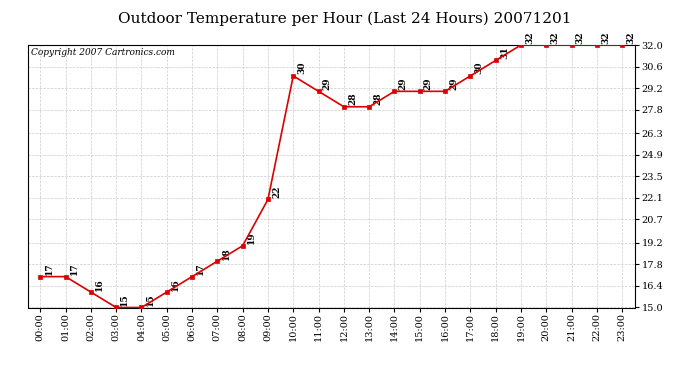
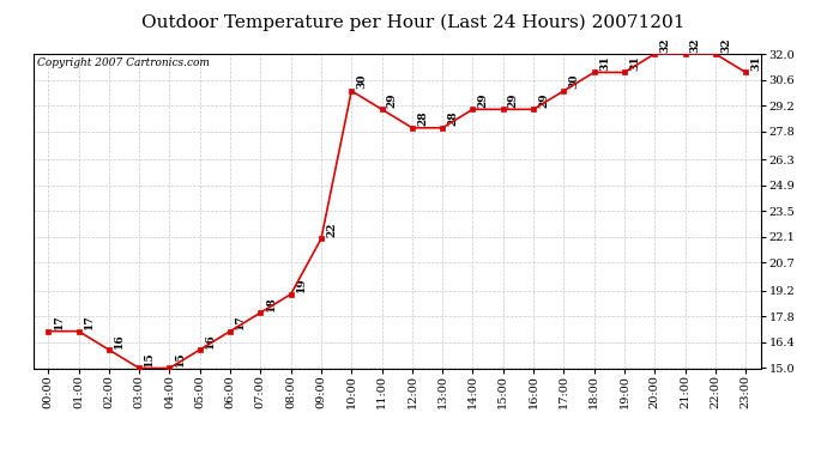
19:00: 32 -> 31
23:00: 32 -> 31
